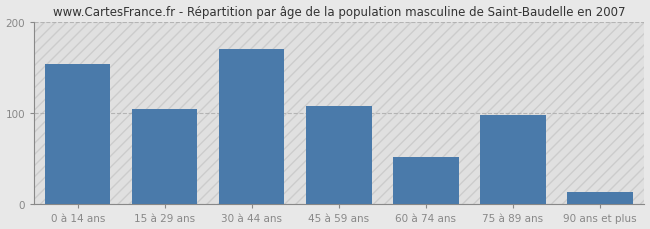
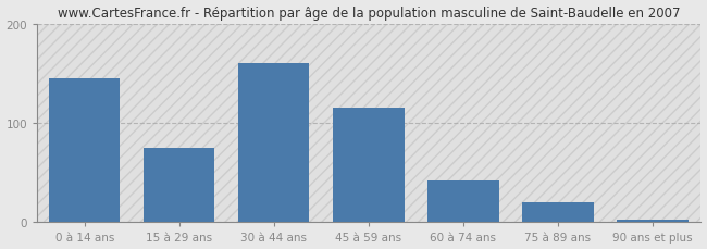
0 à 14 ans: 154 -> 145
15 à 29 ans: 104 -> 75
30 à 44 ans: 170 -> 160
45 à 59 ans: 108 -> 115
60 à 74 ans: 52 -> 42
75 à 89 ans: 98 -> 20
90 ans et plus: 14 -> 3
